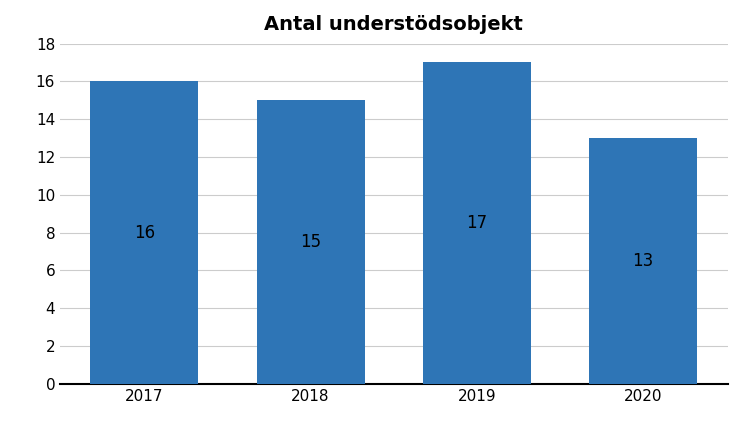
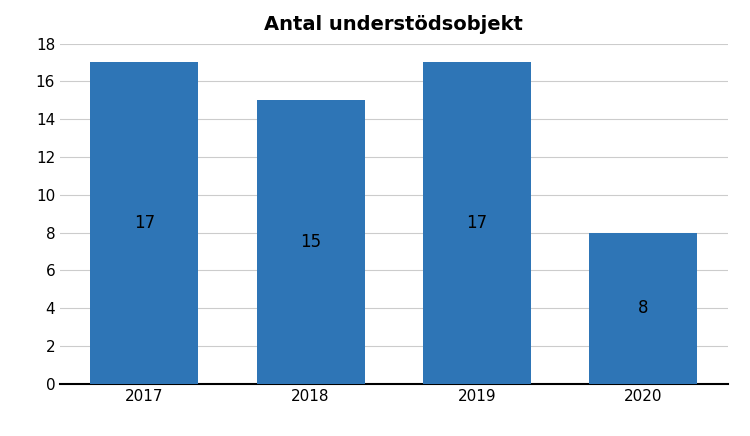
2017: 16 -> 17
2020: 13 -> 8
